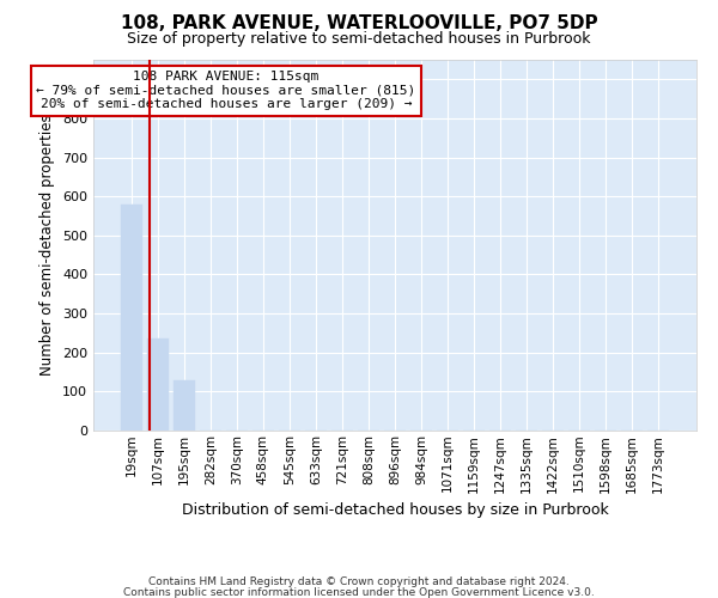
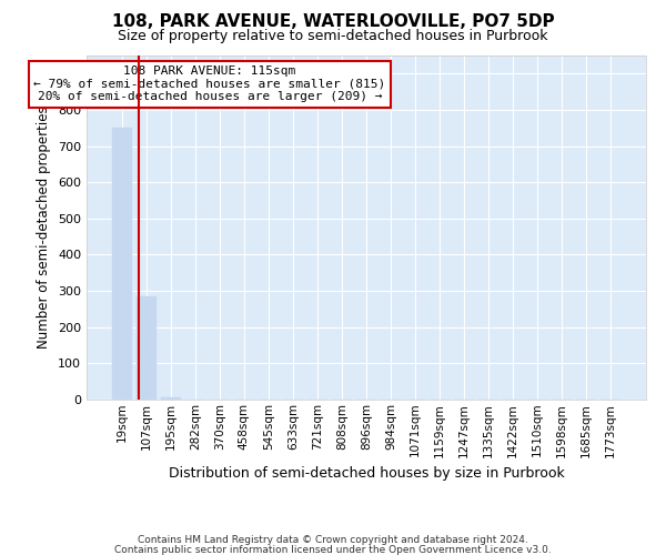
19sqm: 580 -> 750
107sqm: 235 -> 285
195sqm: 130 -> 7
